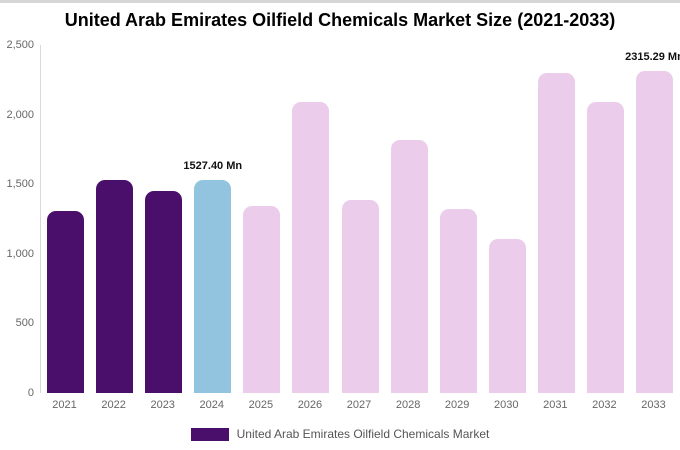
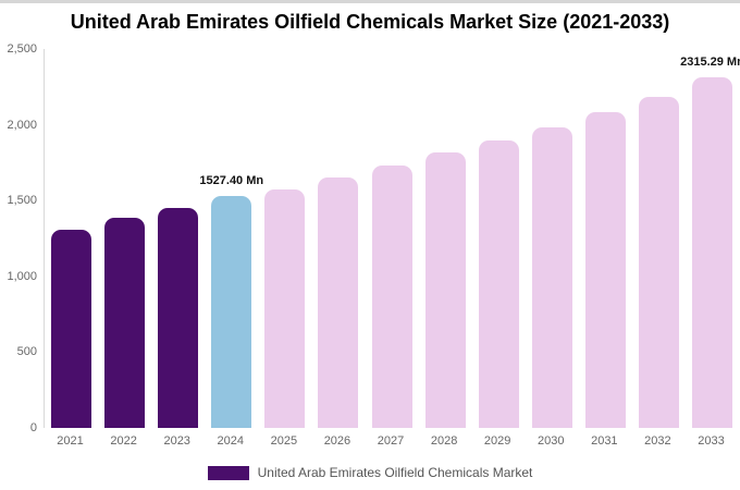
2022: 1530 -> 1390
2025: 1340 -> 1580
2026: 2090 -> 1660
2027: 1390 -> 1740
2029: 1320 -> 1900
2030: 1110 -> 1980
2031: 2300 -> 2080
2032: 2090 -> 2180
